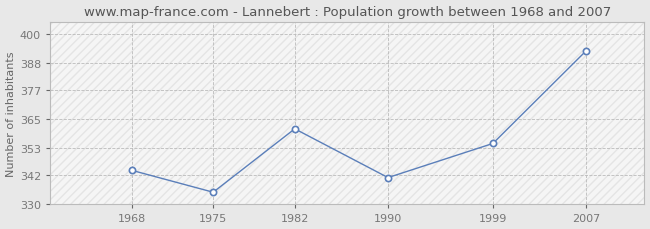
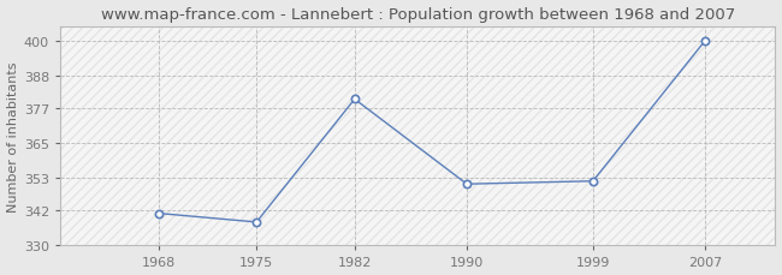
1968: 344 -> 341
1975: 335 -> 338
1982: 361 -> 380
1990: 341 -> 351
1999: 355 -> 352
2007: 393 -> 400
